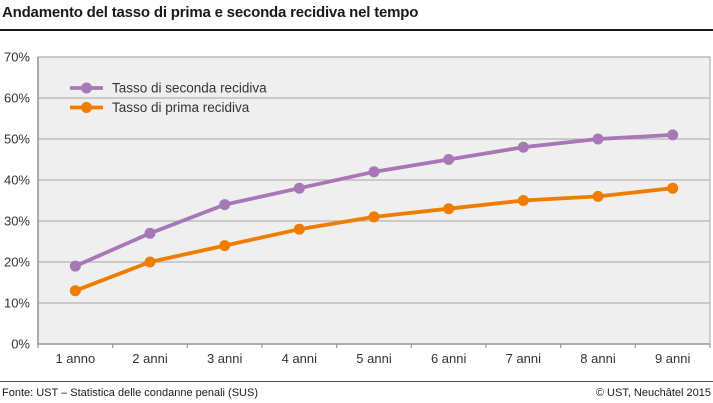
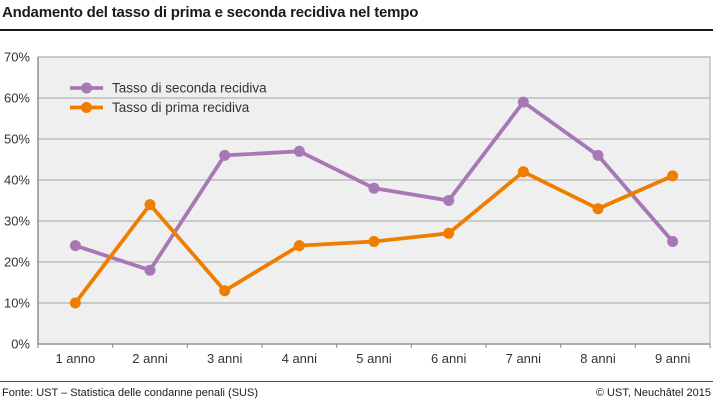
Tasso di seconda recidiva/1 anno: 19% -> 24%
Tasso di prima recidiva/1 anno: 13% -> 10%
Tasso di seconda recidiva/2 anni: 27% -> 18%
Tasso di prima recidiva/2 anni: 20% -> 34%
Tasso di seconda recidiva/3 anni: 34% -> 46%
Tasso di prima recidiva/3 anni: 24% -> 13%
Tasso di seconda recidiva/4 anni: 38% -> 47%
Tasso di prima recidiva/4 anni: 28% -> 24%
Tasso di seconda recidiva/5 anni: 42% -> 38%
Tasso di prima recidiva/5 anni: 31% -> 25%
Tasso di seconda recidiva/6 anni: 45% -> 35%
Tasso di prima recidiva/6 anni: 33% -> 27%
Tasso di seconda recidiva/7 anni: 48% -> 59%
Tasso di prima recidiva/7 anni: 35% -> 42%
Tasso di seconda recidiva/8 anni: 50% -> 46%
Tasso di prima recidiva/8 anni: 36% -> 33%
Tasso di seconda recidiva/9 anni: 51% -> 25%
Tasso di prima recidiva/9 anni: 38% -> 41%
